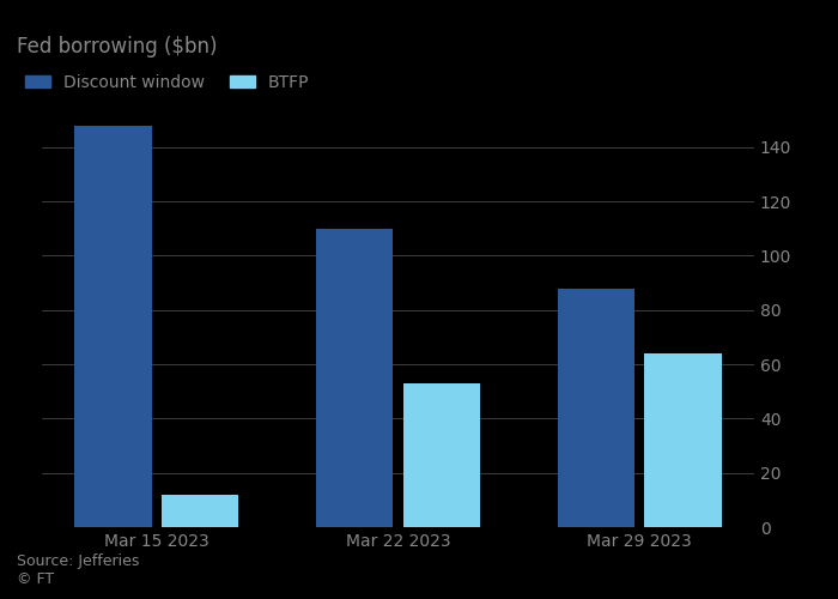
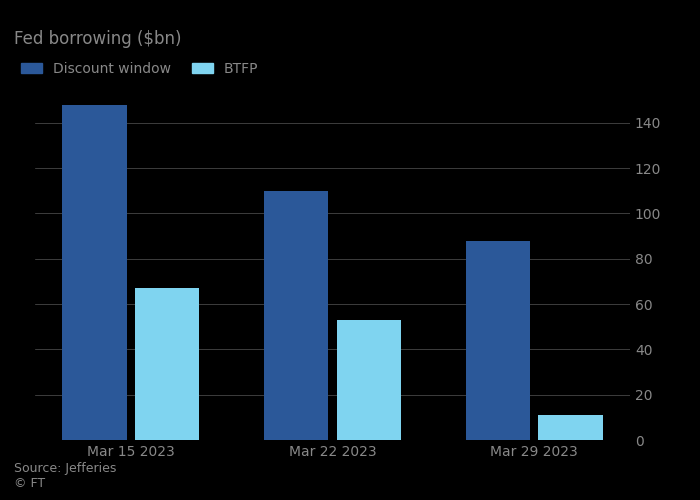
BTFP/Mar 15 2023: 12 -> 67
BTFP/Mar 29 2023: 64 -> 11
